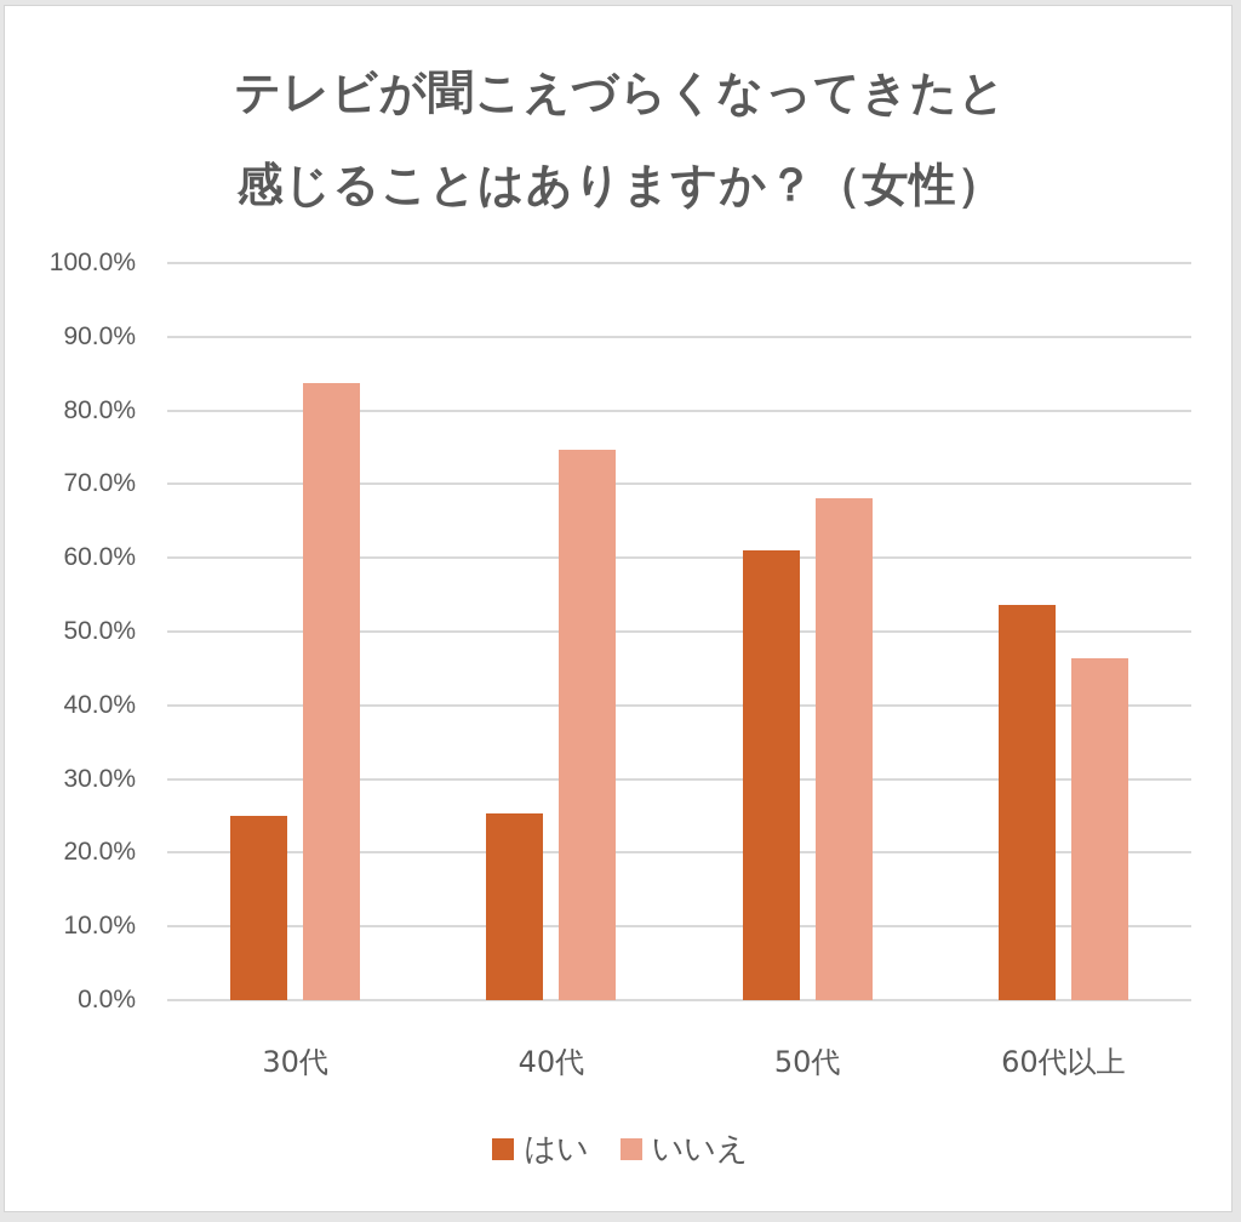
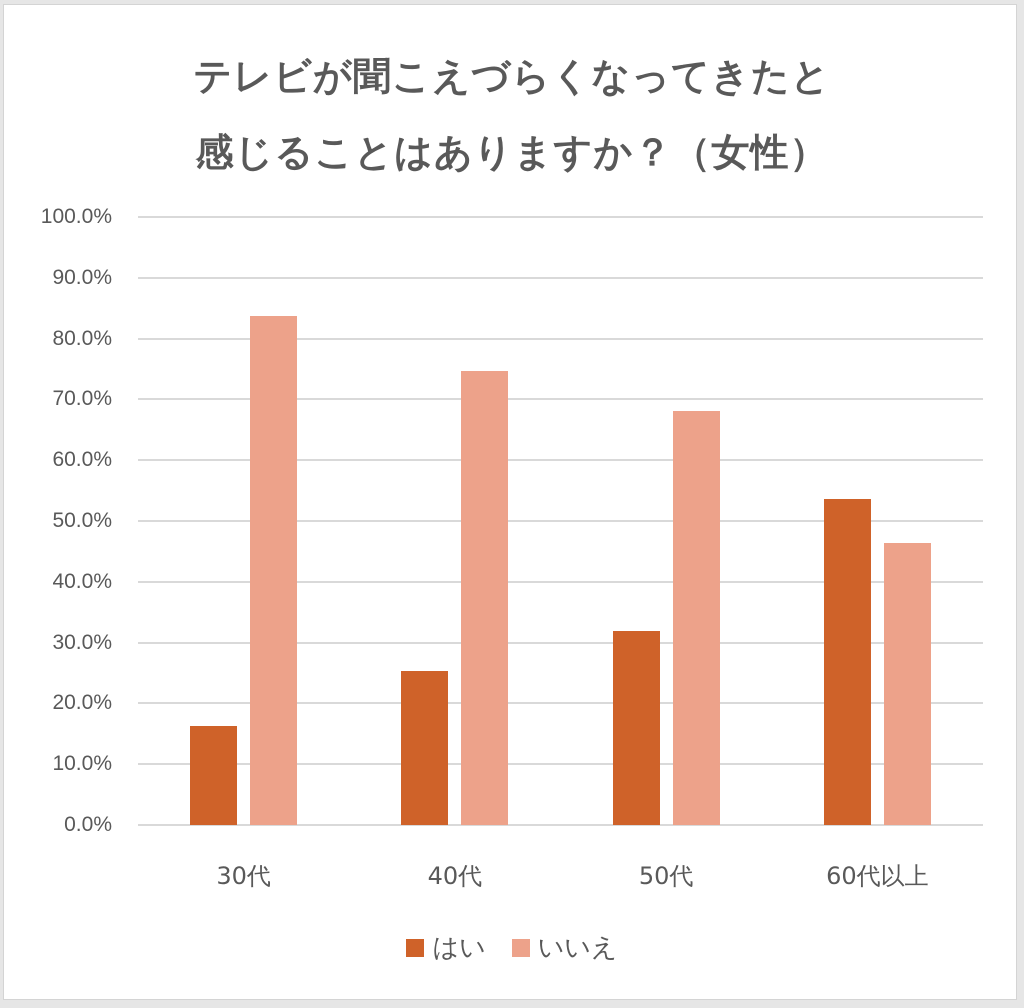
はい/30代: 25% -> 16%
はい/50代: 61% -> 32%
